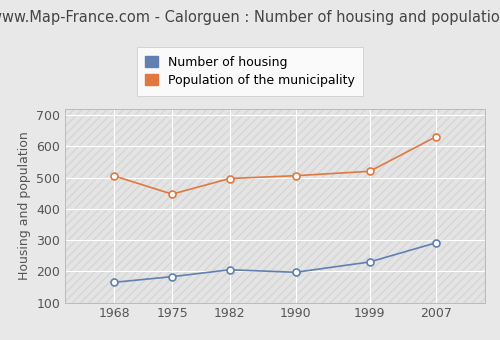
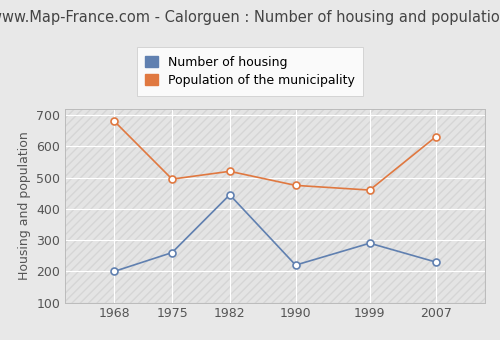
Number of housing/1968: 165 -> 200
Population of the municipality/1968: 505 -> 680
Number of housing/1975: 183 -> 260
Population of the municipality/1975: 447 -> 495
Number of housing/1982: 205 -> 445
Population of the municipality/1982: 497 -> 520
Number of housing/1990: 197 -> 220
Population of the municipality/1990: 506 -> 475
Number of housing/1999: 230 -> 290
Population of the municipality/1999: 520 -> 460
Number of housing/2007: 291 -> 230
